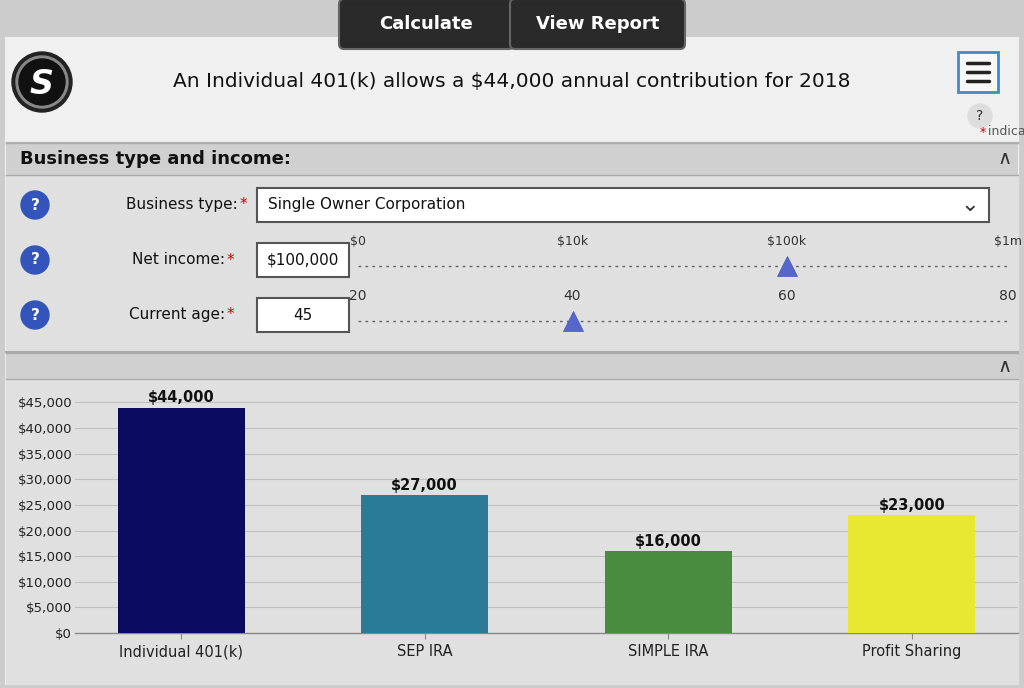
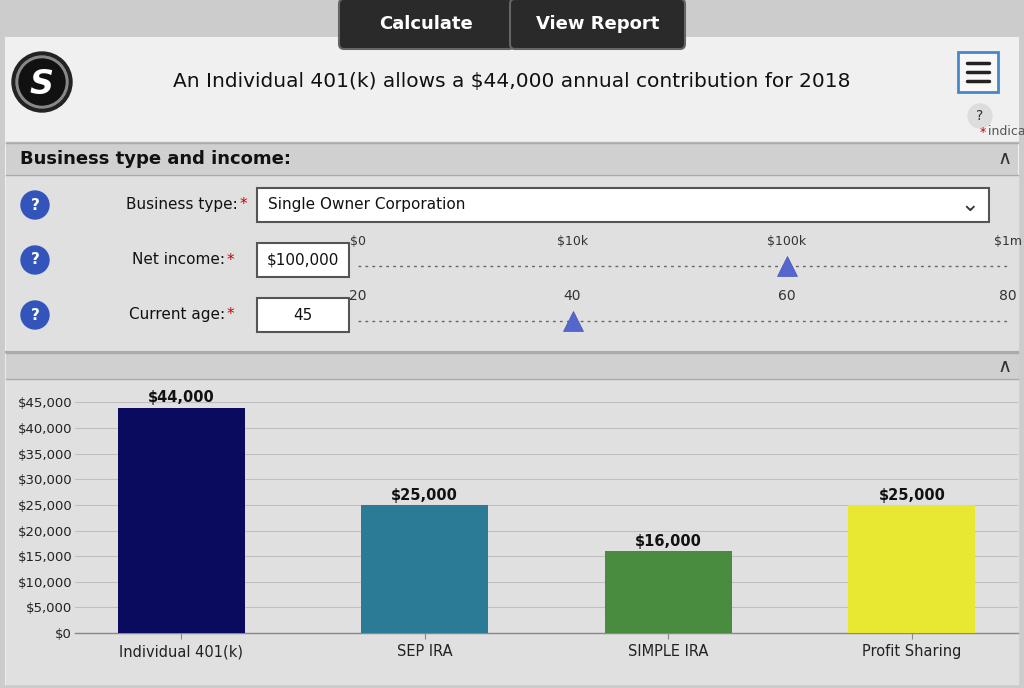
SEP IRA: $27,000 -> $25,000
Profit Sharing: $23,000 -> $25,000
